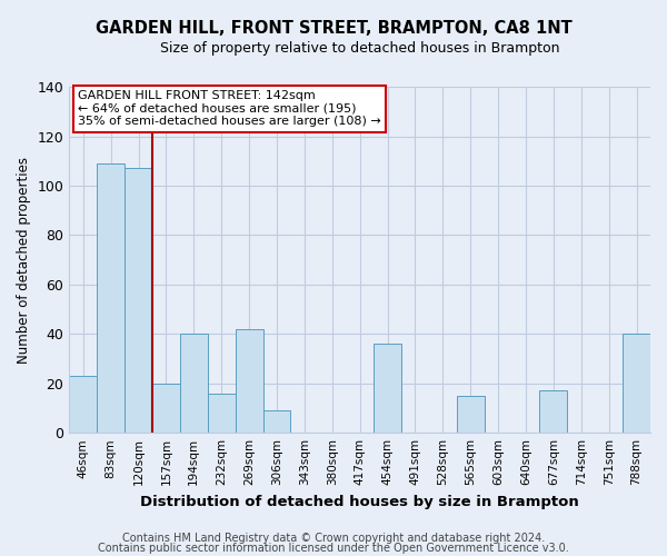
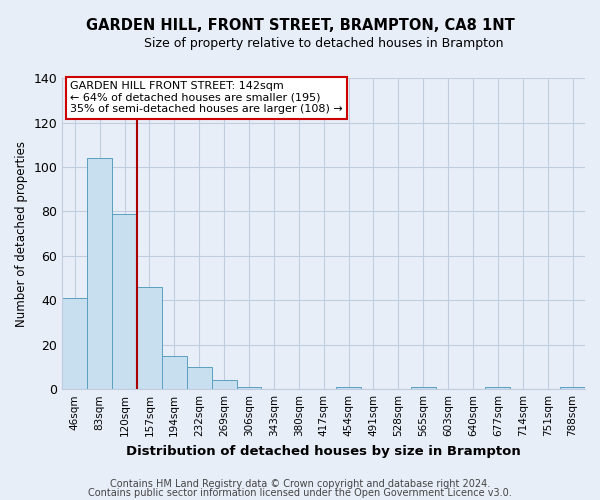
46sqm: 23 -> 41
83sqm: 109 -> 104
120sqm: 107 -> 79
157sqm: 20 -> 46
194sqm: 40 -> 15
232sqm: 16 -> 10
269sqm: 42 -> 4
306sqm: 9 -> 1
454sqm: 36 -> 1
565sqm: 15 -> 1
677sqm: 17 -> 1
788sqm: 40 -> 1
